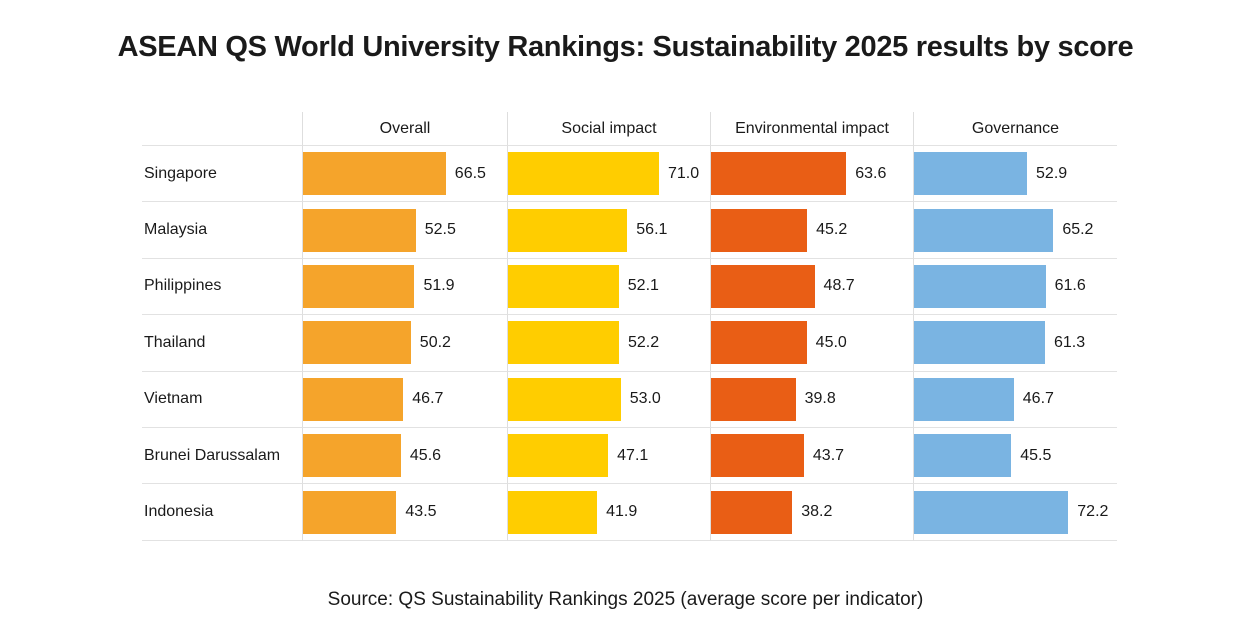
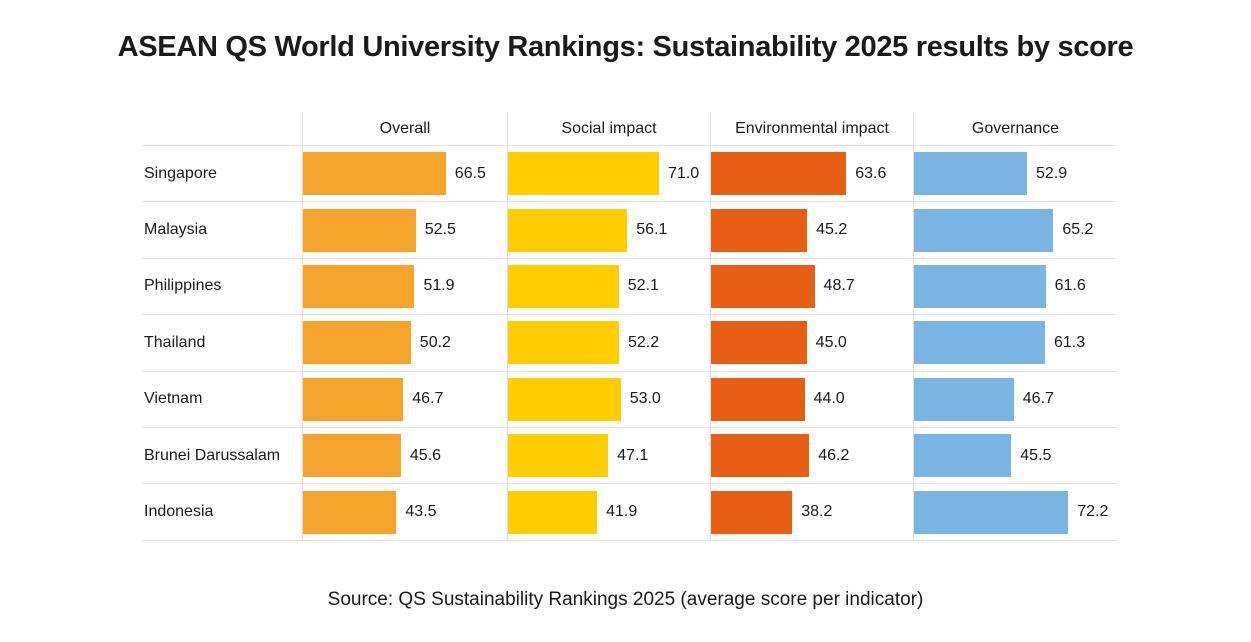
Environmental impact/Vietnam: 39.8 -> 44.0
Environmental impact/Brunei Darussalam: 43.7 -> 46.2
